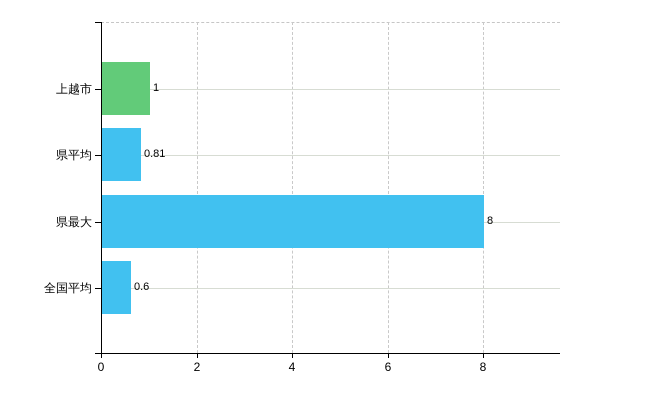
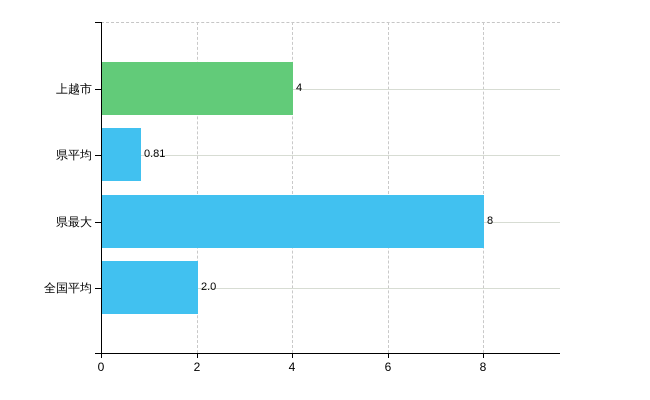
上越市: 1 -> 4
全国平均: 0.6 -> 2.0
